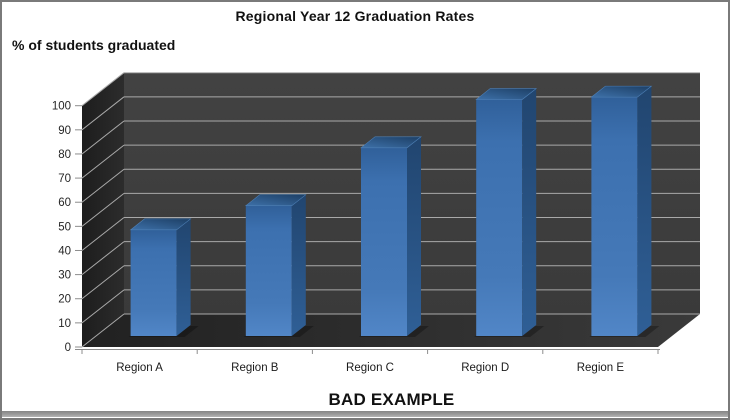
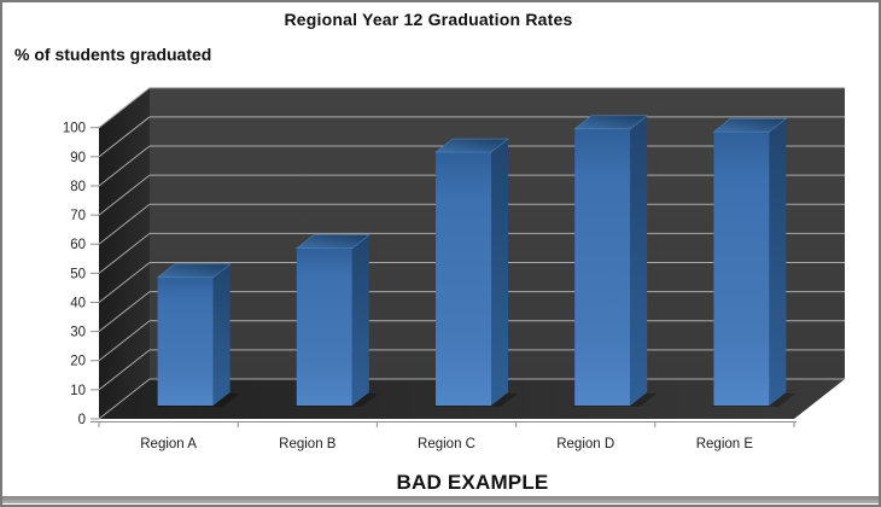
Region C: 78 -> 87
Region D: 98 -> 95
Region E: 99 -> 94
